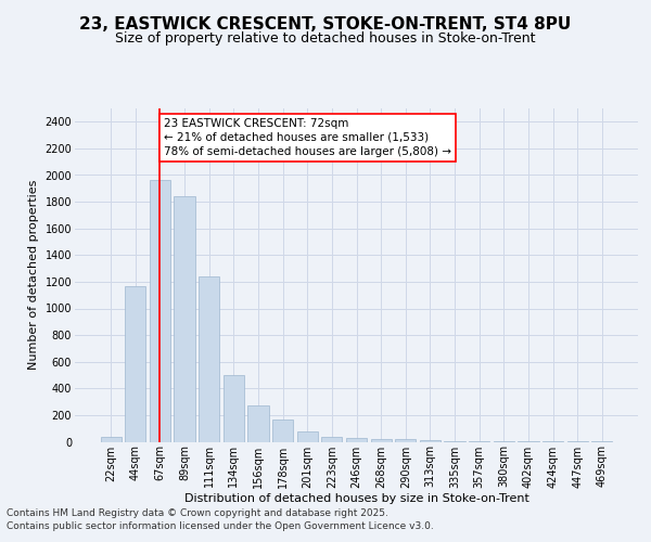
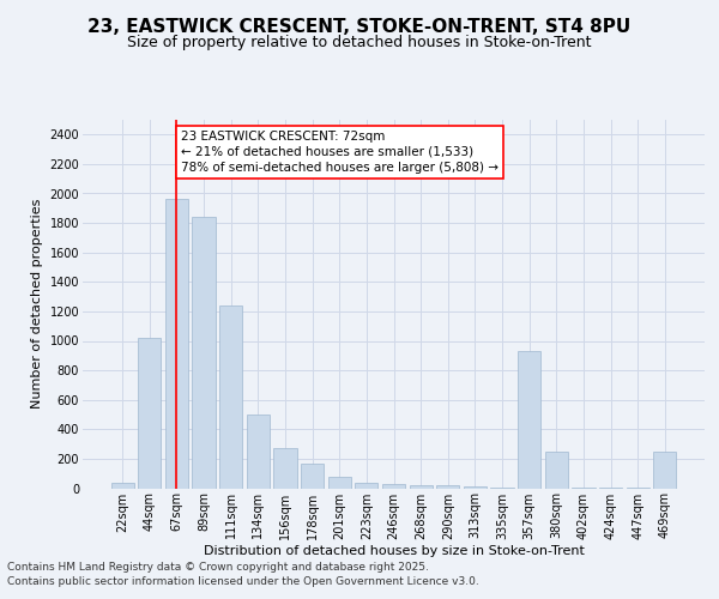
44sqm: 1170 -> 1020
357sqm: 0 -> 930
380sqm: 0 -> 250
469sqm: 0 -> 250
